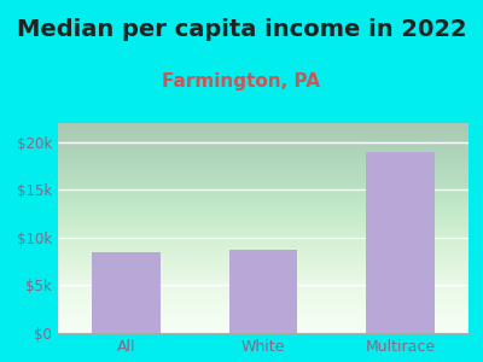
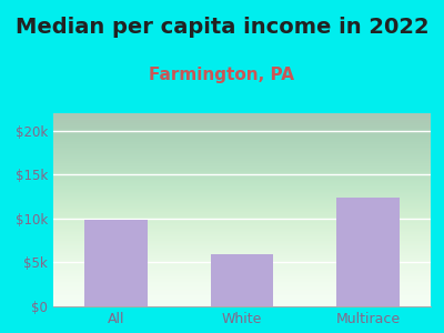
All: $8.5k -> $9.8k
White: $8.7k -> $6.0k
Multirace: $19.0k -> $12.4k
